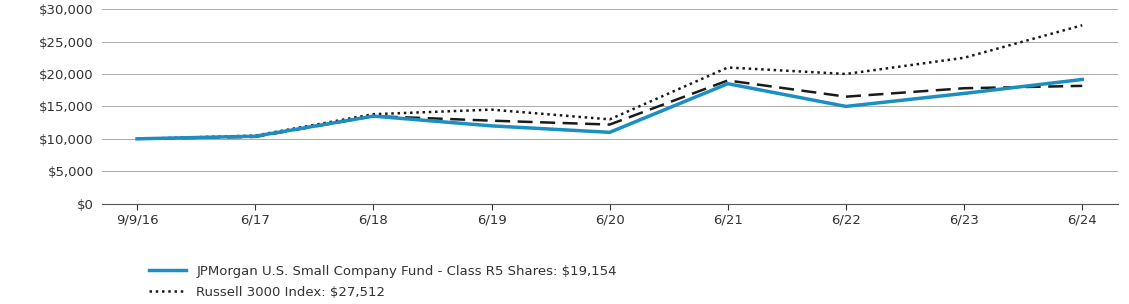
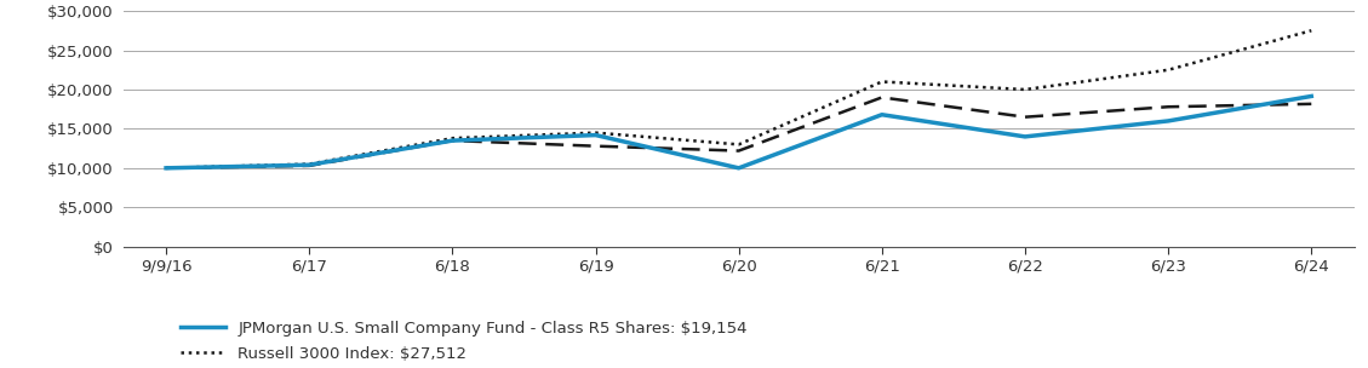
JPMorgan U.S. Small Company Fund - Class R5 Shares: $19,154/6/19: $12,000 -> $14,200
JPMorgan U.S. Small Company Fund - Class R5 Shares: $19,154/6/20: $11,000 -> $10,000
JPMorgan U.S. Small Company Fund - Class R5 Shares: $19,154/6/21: $18,500 -> $16,800
JPMorgan U.S. Small Company Fund - Class R5 Shares: $19,154/6/22: $15,000 -> $14,000
JPMorgan U.S. Small Company Fund - Class R5 Shares: $19,154/6/23: $17,000 -> $16,000
